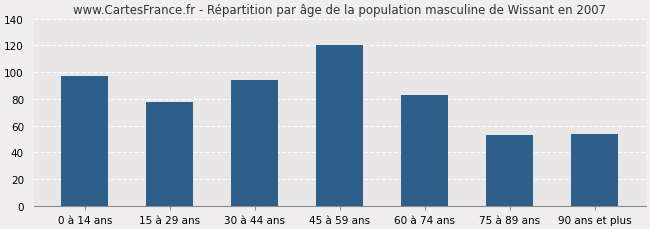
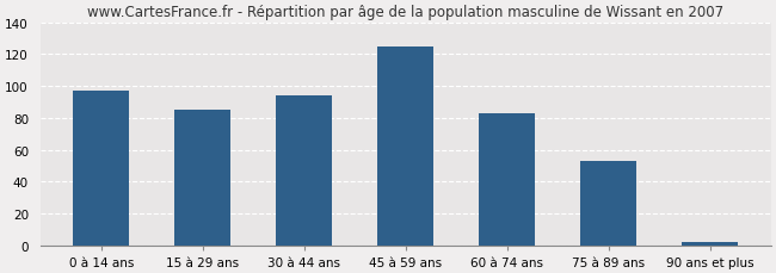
15 à 29 ans: 78 -> 85
45 à 59 ans: 120 -> 125
90 ans et plus: 54 -> 2
